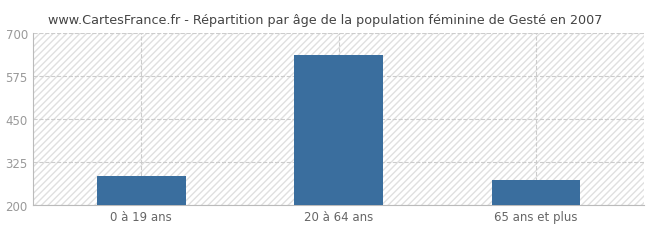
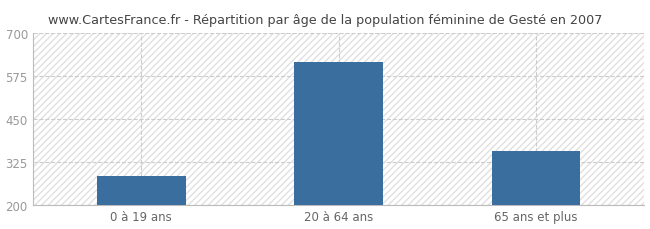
20 à 64 ans: 635 -> 615
65 ans et plus: 272 -> 355
